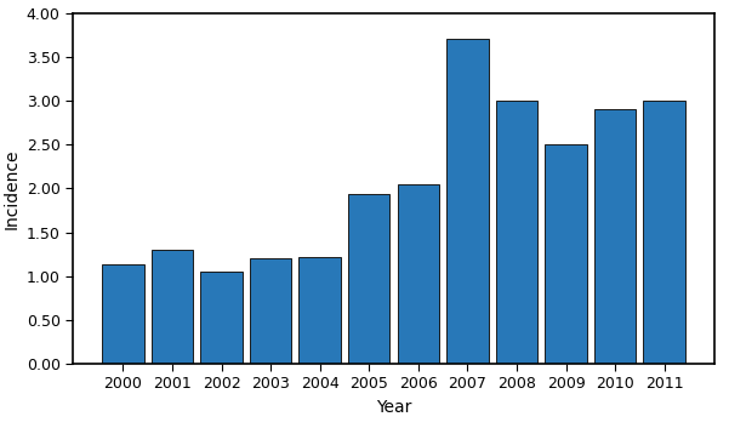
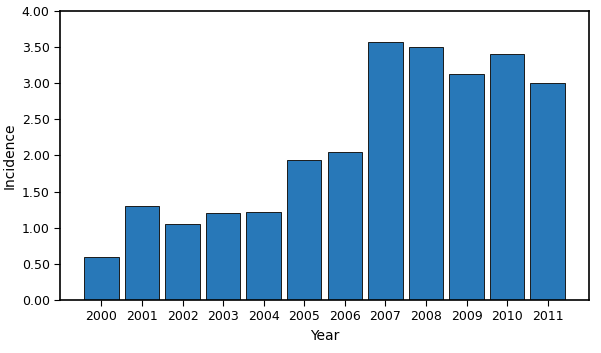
2000: 1.14 -> 0.60
2007: 3.70 -> 3.56
2008: 3.00 -> 3.50
2009: 2.50 -> 3.12
2010: 2.90 -> 3.40
